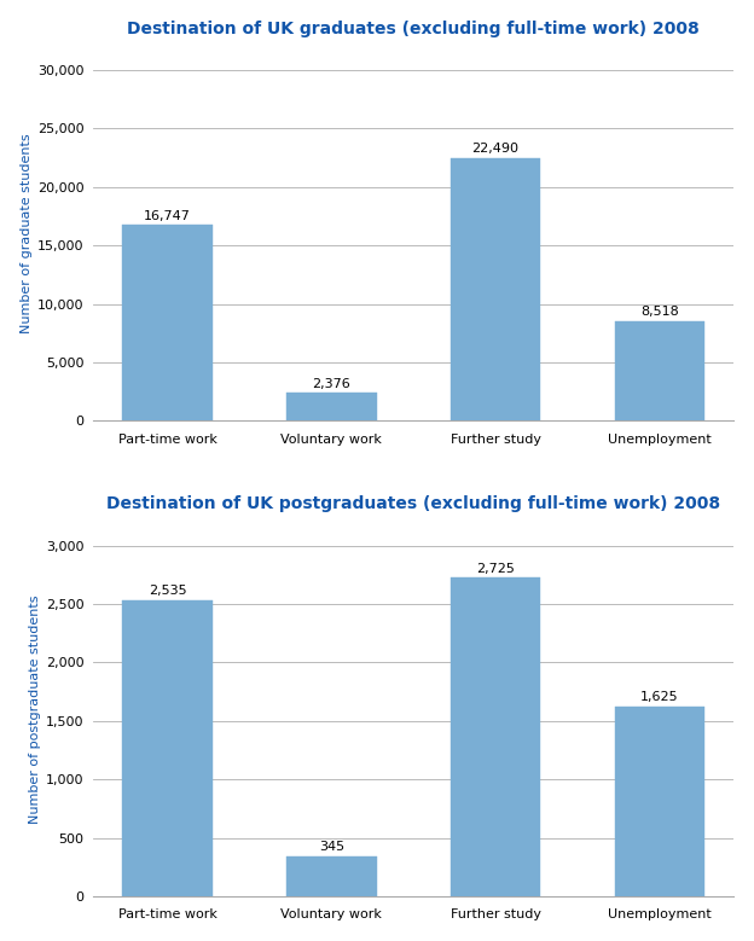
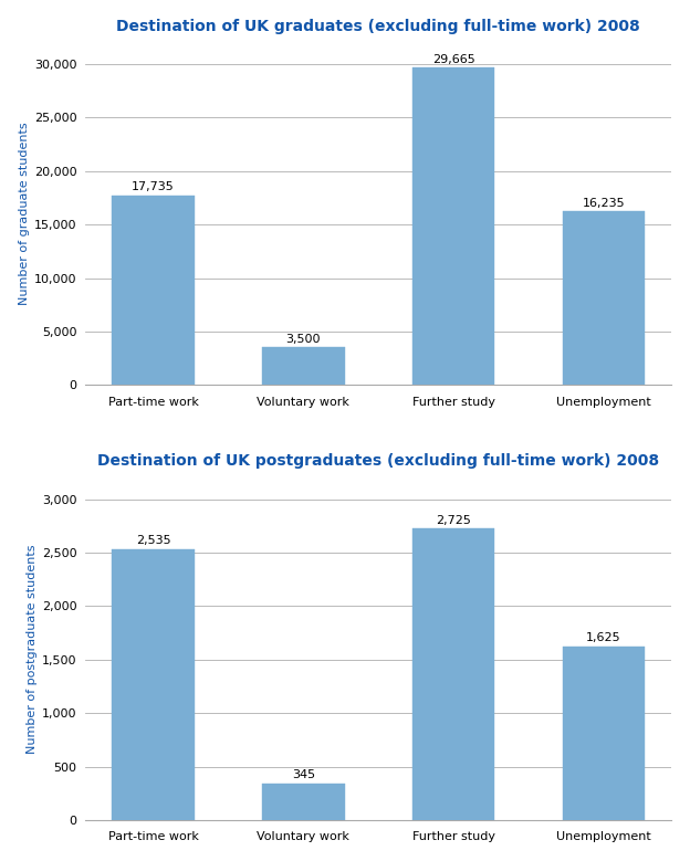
Destination of UK graduates (excluding full-time work) 2008/Part-time work: 16,747 -> 17,735
Destination of UK graduates (excluding full-time work) 2008/Voluntary work: 2,376 -> 3,500
Destination of UK graduates (excluding full-time work) 2008/Further study: 22,490 -> 29,665
Destination of UK graduates (excluding full-time work) 2008/Unemployment: 8,518 -> 16,235
